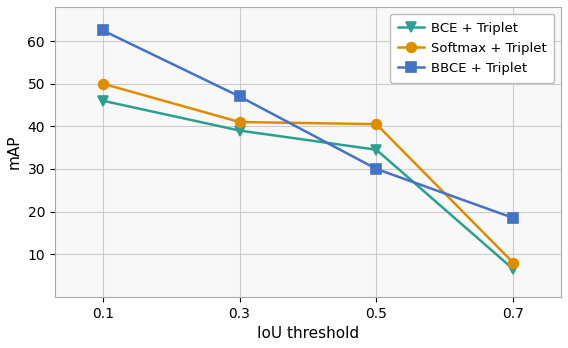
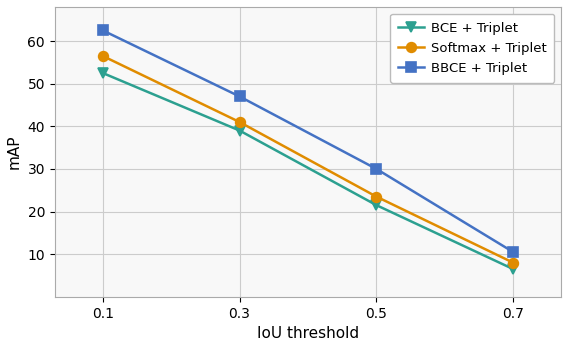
BCE + Triplet/0.1: 46.0 -> 52.5
Softmax + Triplet/0.1: 50.0 -> 56.5
BCE + Triplet/0.5: 34.5 -> 21.5
Softmax + Triplet/0.5: 40.5 -> 23.5
BBCE + Triplet/0.7: 18.5 -> 10.5
